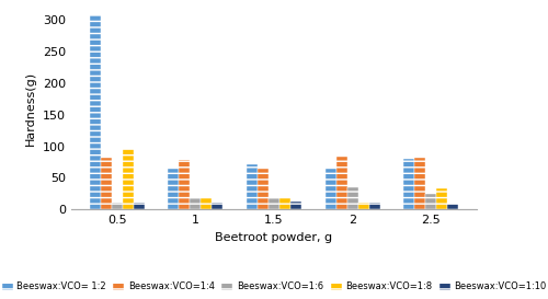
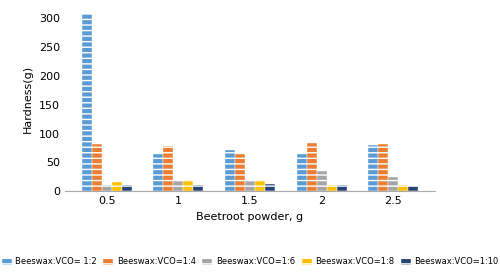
Beeswax:VCO=1:8/0.5: 96 -> 16
Beeswax:VCO=1:8/2.5: 34 -> 11
